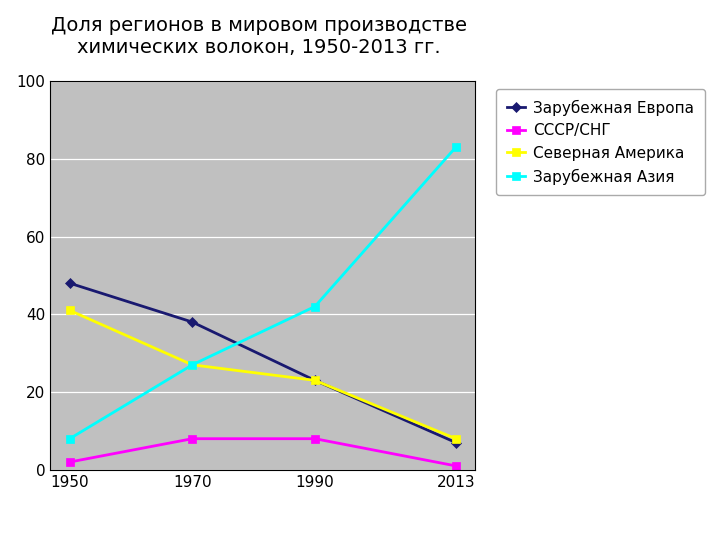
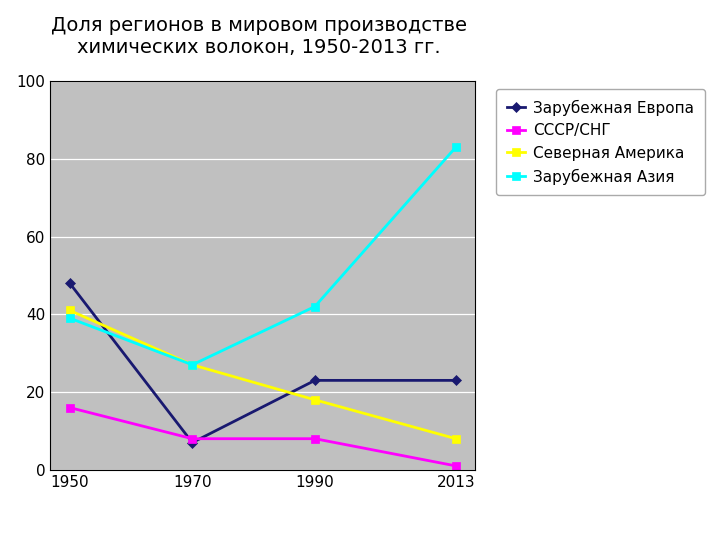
СССР/СНГ/1950: 2 -> 16
Зарубежная Азия/1950: 8 -> 39
Зарубежная Европа/1970: 38 -> 7
Северная Америка/1990: 23 -> 18
Зарубежная Европа/2013: 7 -> 23
